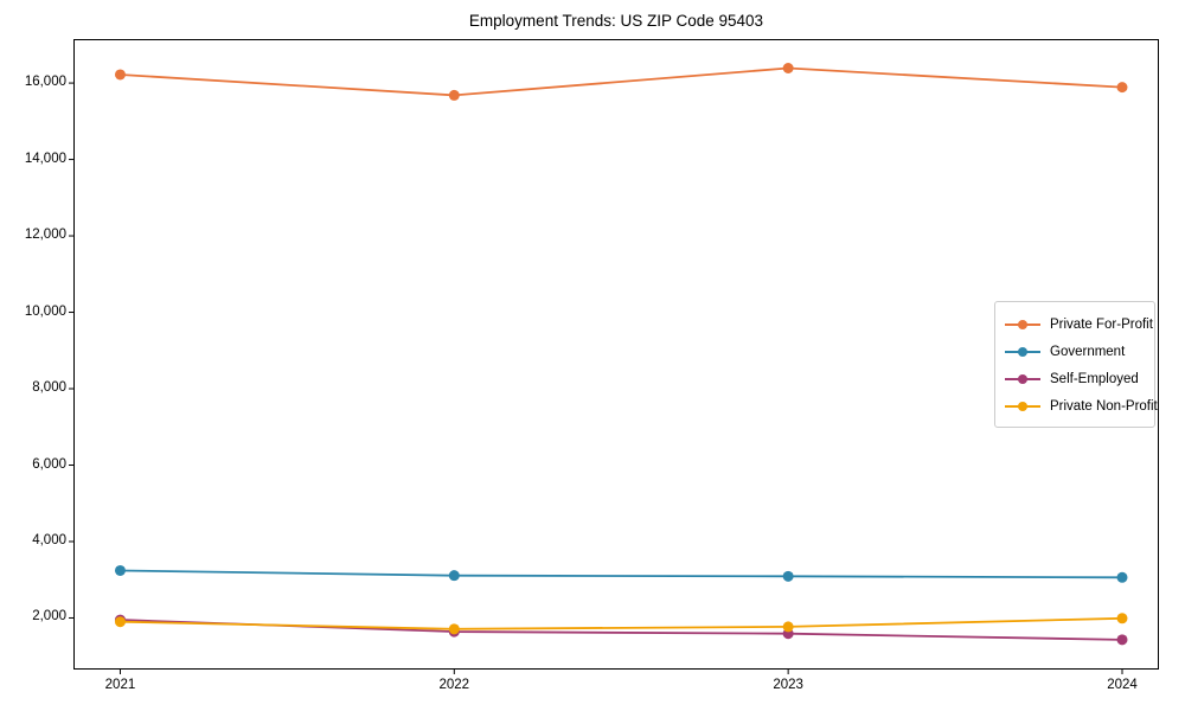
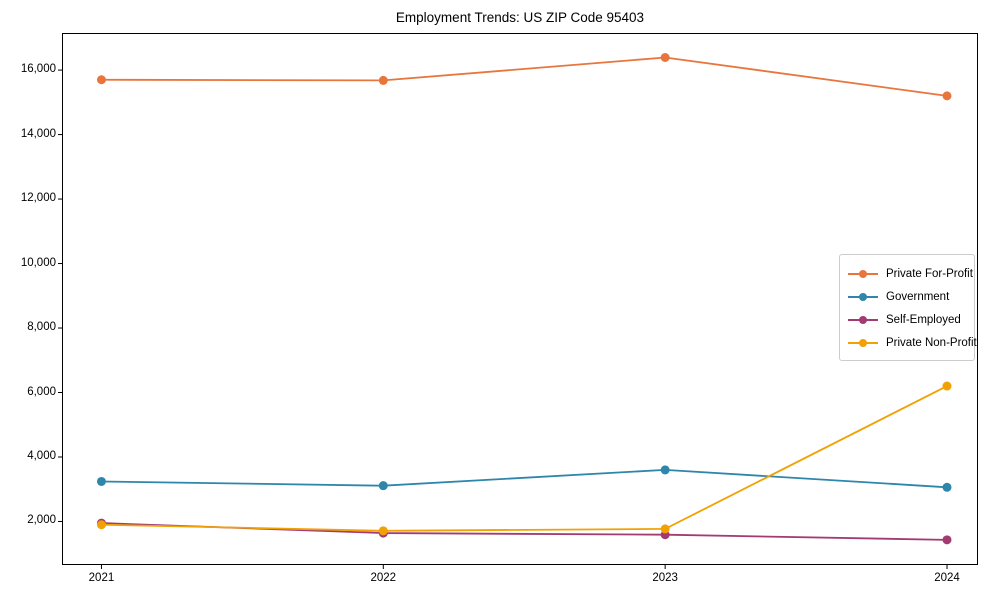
Private For-Profit/2021: 16200 -> 15700
Government/2023: 3100 -> 3600
Private For-Profit/2024: 15900 -> 15200
Private Non-Profit/2024: 2000 -> 6200
